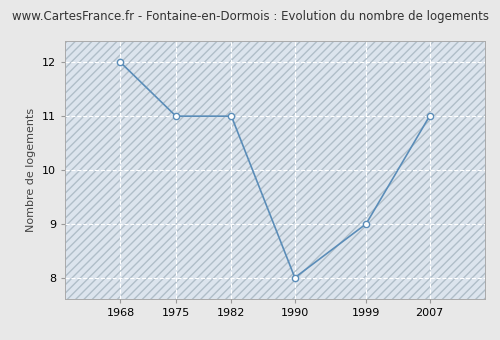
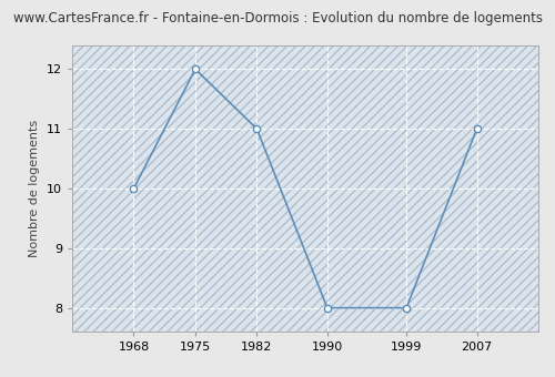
1968: 12 -> 10
1975: 11 -> 12
1999: 9 -> 8
